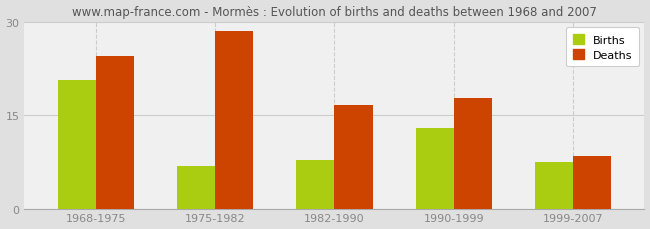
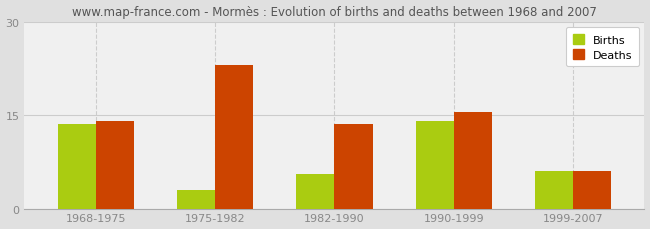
Births/1968-1975: 20.6 -> 13.5
Deaths/1968-1975: 24.4 -> 14.0
Births/1975-1982: 6.8 -> 3.0
Deaths/1975-1982: 28.4 -> 23.0
Births/1982-1990: 7.8 -> 5.5
Deaths/1982-1990: 16.6 -> 13.5
Births/1990-1999: 13.0 -> 14.0
Deaths/1990-1999: 17.8 -> 15.5
Births/1999-2007: 7.4 -> 6.0
Deaths/1999-2007: 8.4 -> 6.0
